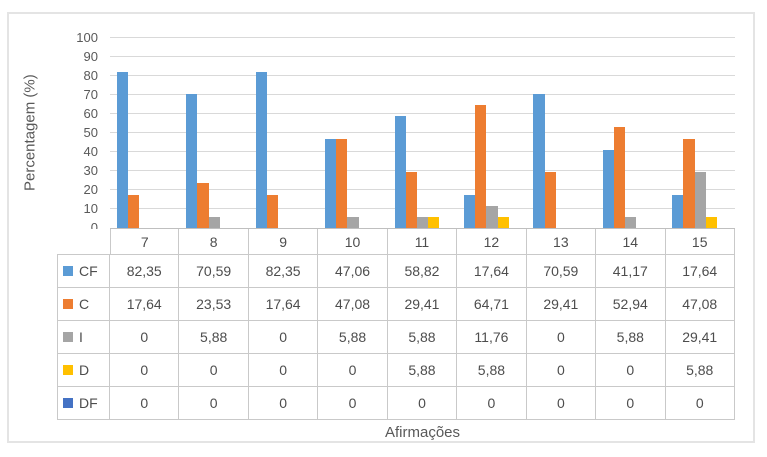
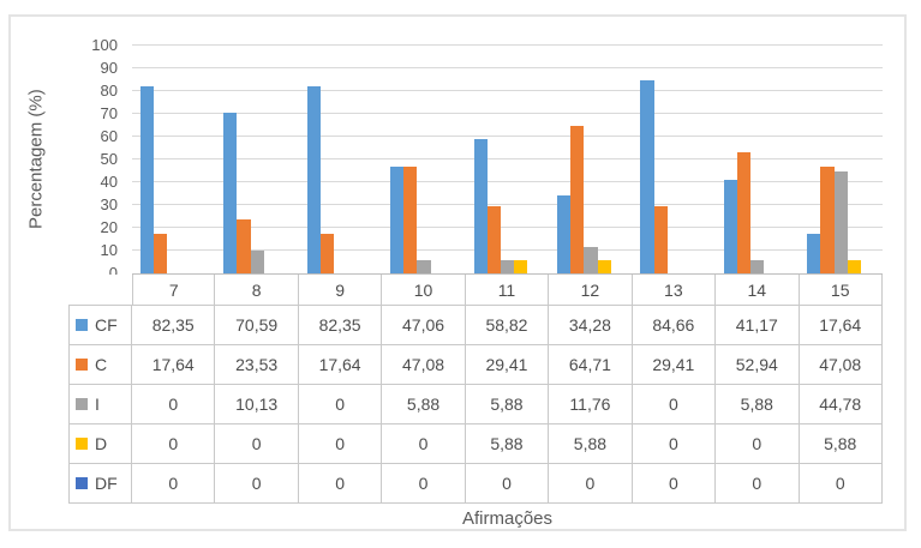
I/8: 5,88 -> 10,13
CF/12: 17,64 -> 34,28
CF/13: 70,59 -> 84,66
I/15: 29,41 -> 44,78
